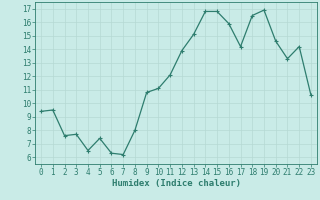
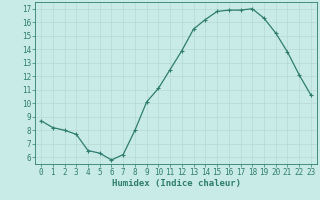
0: 9.4 -> 8.7
1: 9.5 -> 8.2
2: 7.6 -> 8.0
5: 7.4 -> 6.3
6: 6.3 -> 5.8
9: 10.8 -> 10.1
11: 12.1 -> 12.5
13: 15.1 -> 15.5
14: 16.8 -> 16.2
16: 15.9 -> 16.9
17: 14.2 -> 16.9
18: 16.5 -> 17.0
19: 16.9 -> 16.3
20: 14.6 -> 15.2
21: 13.3 -> 13.8
22: 14.2 -> 12.1
